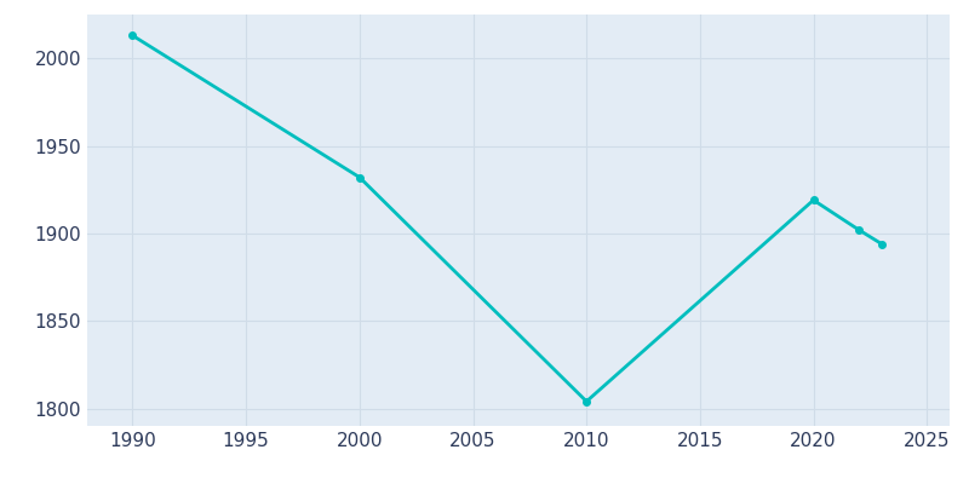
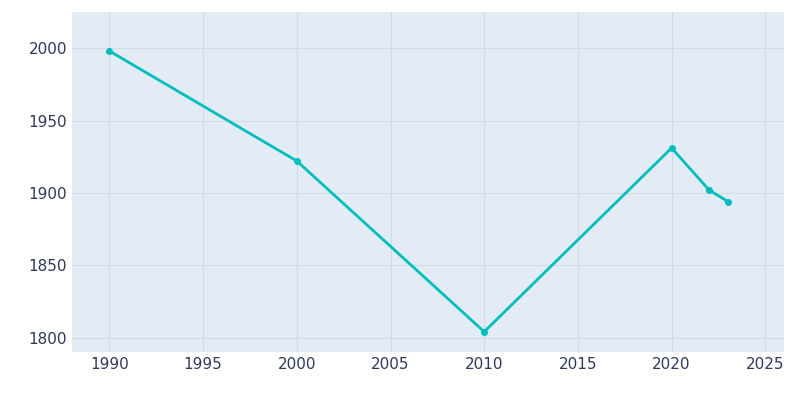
1990: 2013 -> 1998
2000: 1932 -> 1922
2020: 1919 -> 1931
